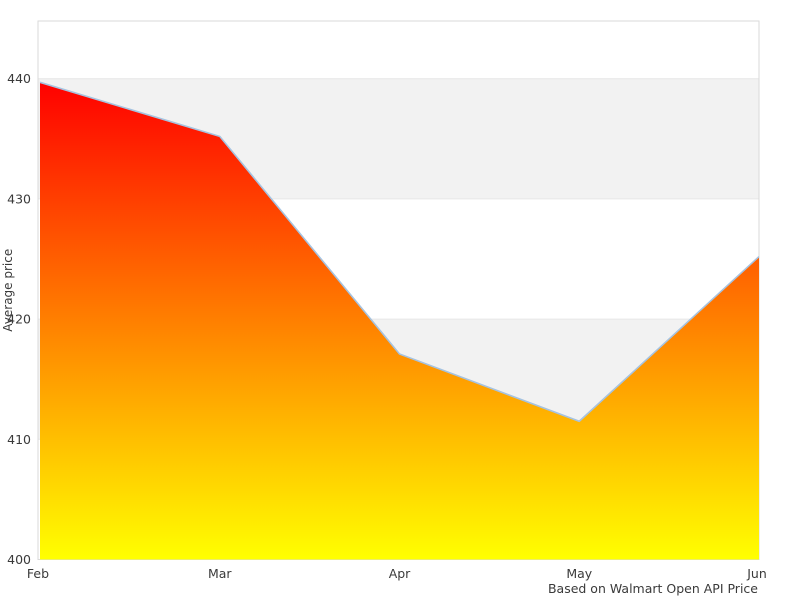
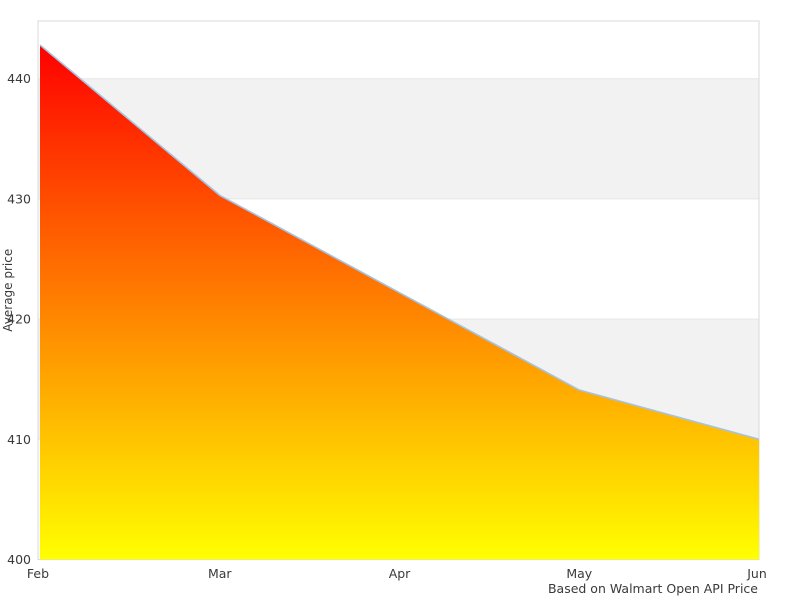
Feb: 439.7 -> 442.8
Mar: 435.2 -> 430.3
Apr: 417.1 -> 422.2
May: 411.5 -> 414.1
Jun: 425.2 -> 410.0
